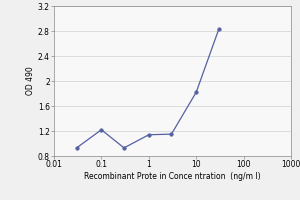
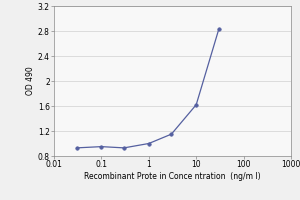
0.1: 1.22 -> 0.95
1: 1.14 -> 1.00
10: 1.82 -> 1.62
